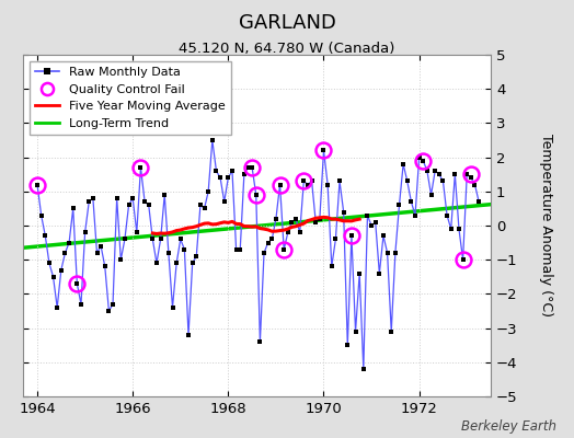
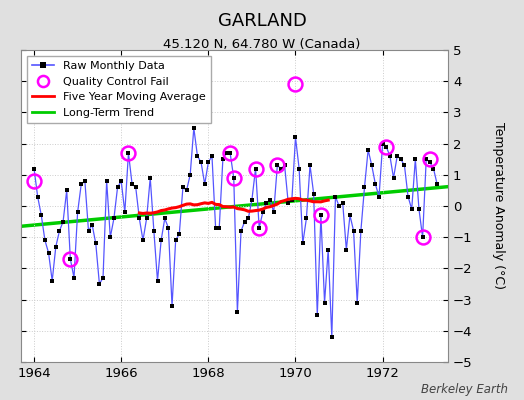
Quality Control Fail/1964: 1.2 -> 0.8
Quality Control Fail/1970: 2.2 -> 3.9
